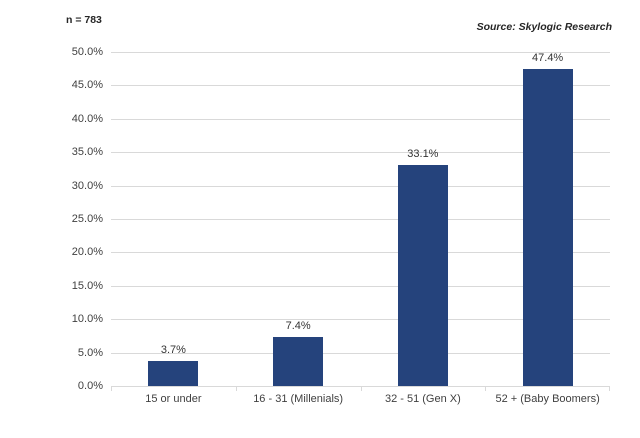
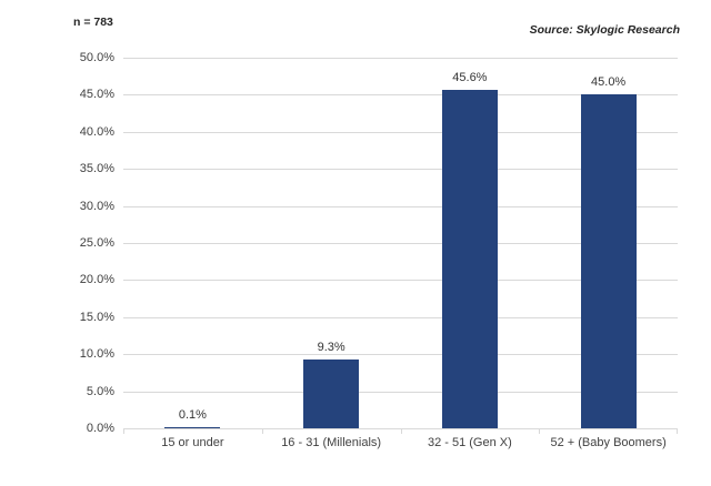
15 or under: 3.7% -> 0.1%
16 - 31 (Millenials): 7.4% -> 9.3%
32 - 51 (Gen X): 33.1% -> 45.6%
52 + (Baby Boomers): 47.4% -> 45.0%
